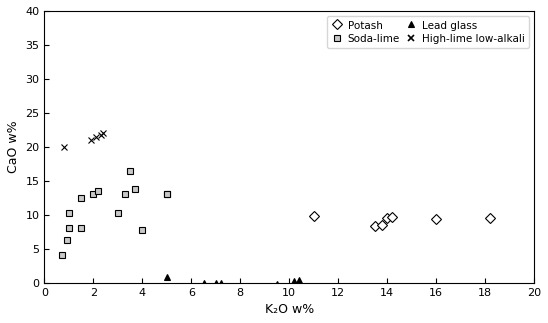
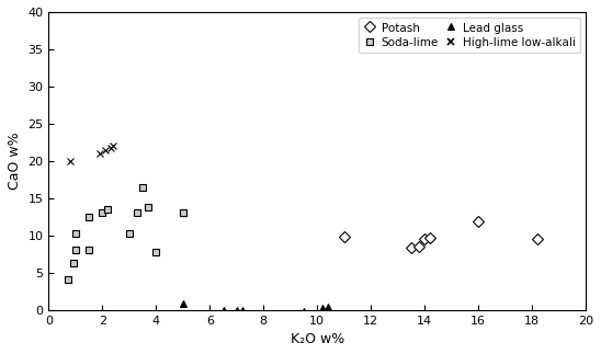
Potash/16: 9.3 -> 11.8
